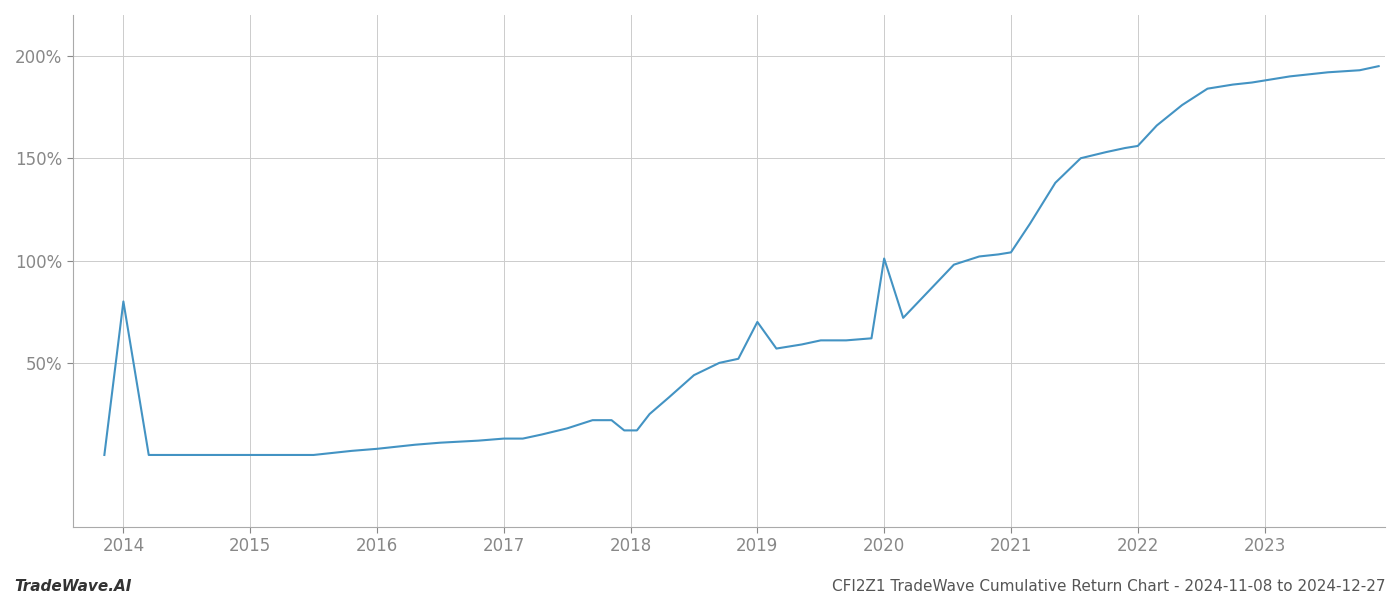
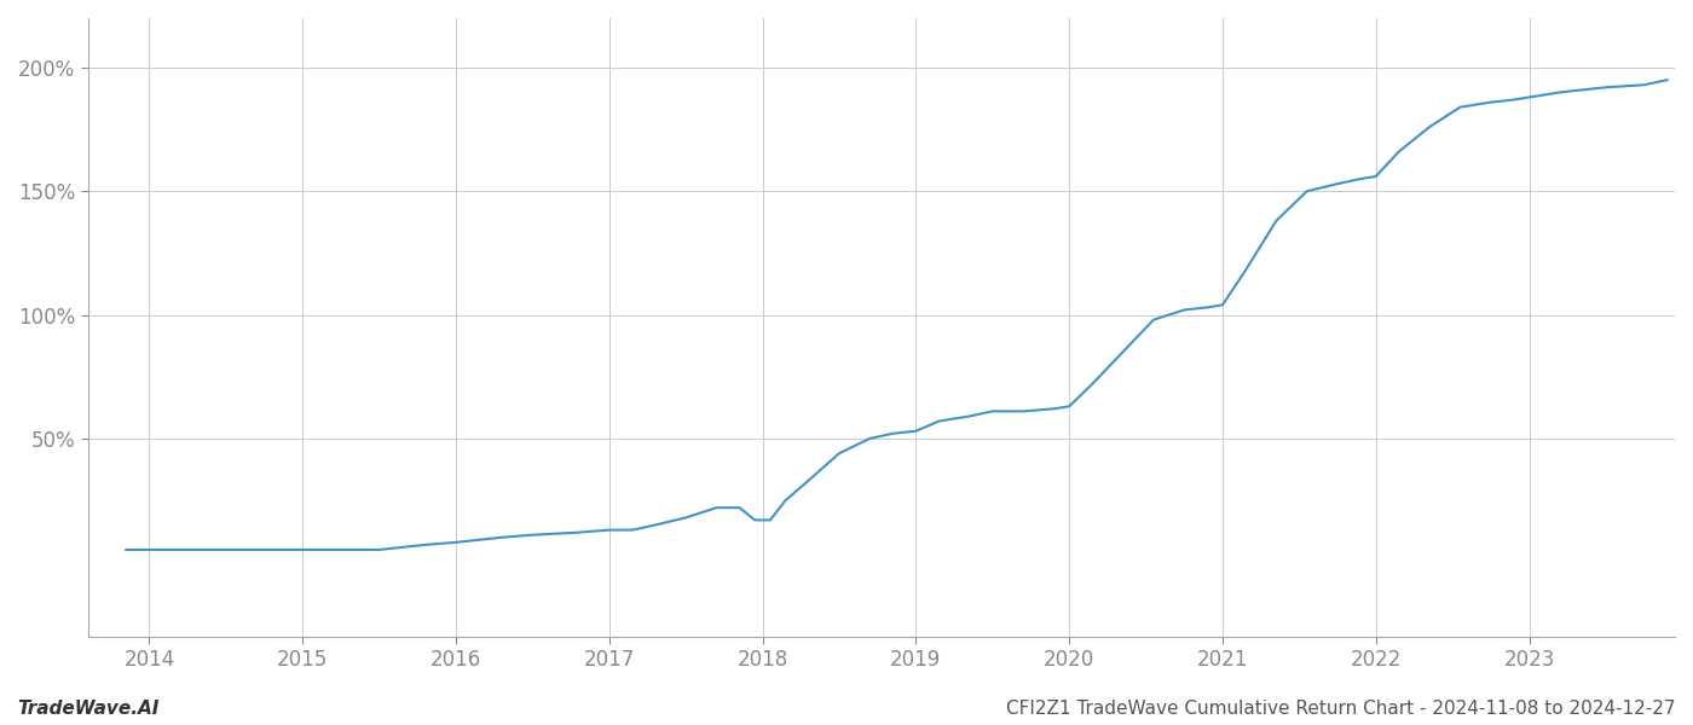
2014: 80% -> 5%
2019: 70% -> 53%
2020: 101% -> 63%
